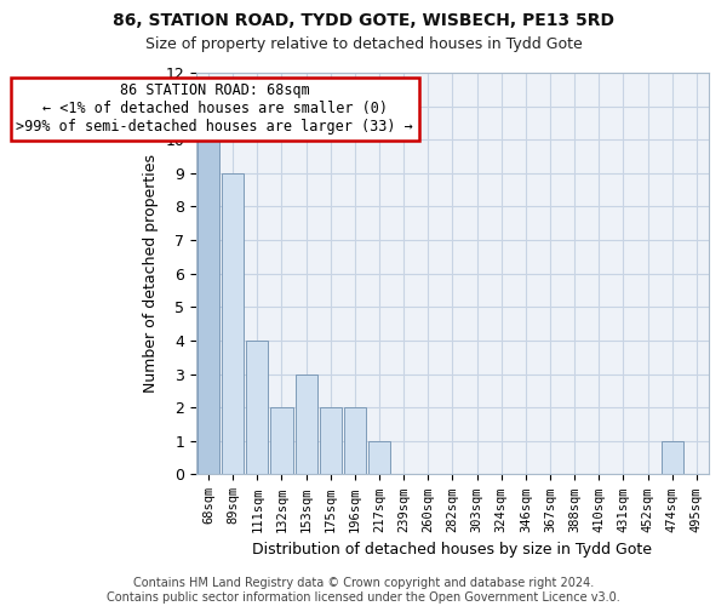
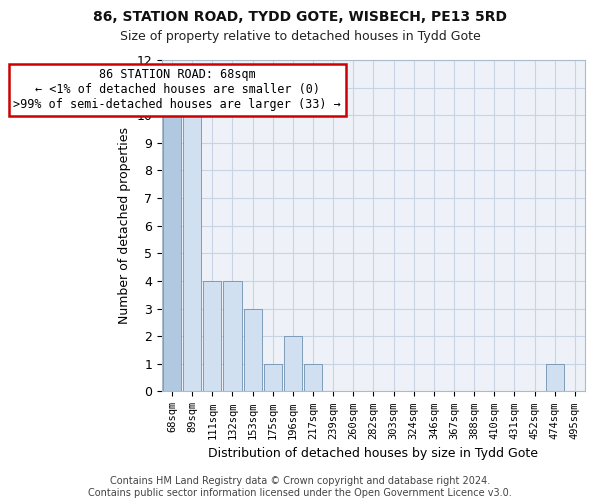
89sqm: 9 -> 10
132sqm: 2 -> 4
175sqm: 2 -> 1
